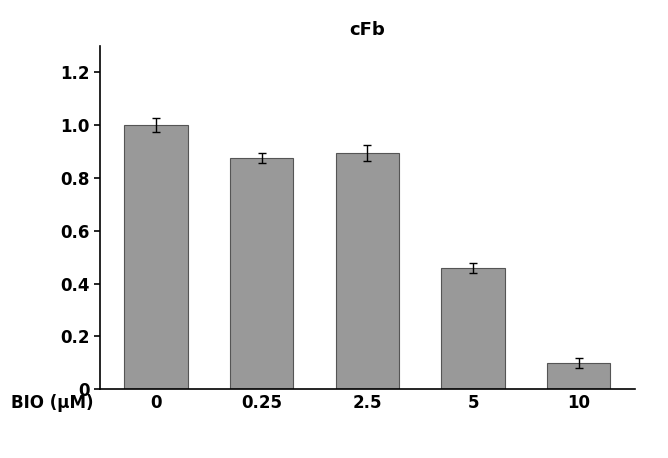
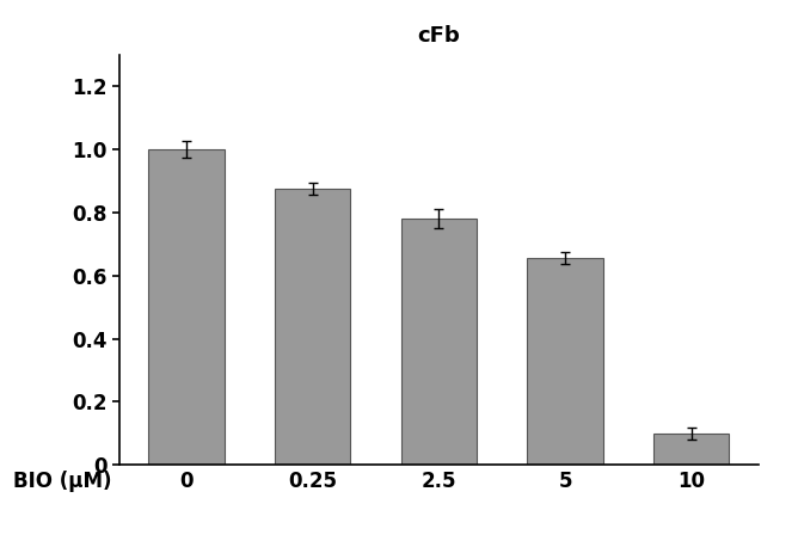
2.5: 0.895 -> 0.780
5: 0.460 -> 0.655
